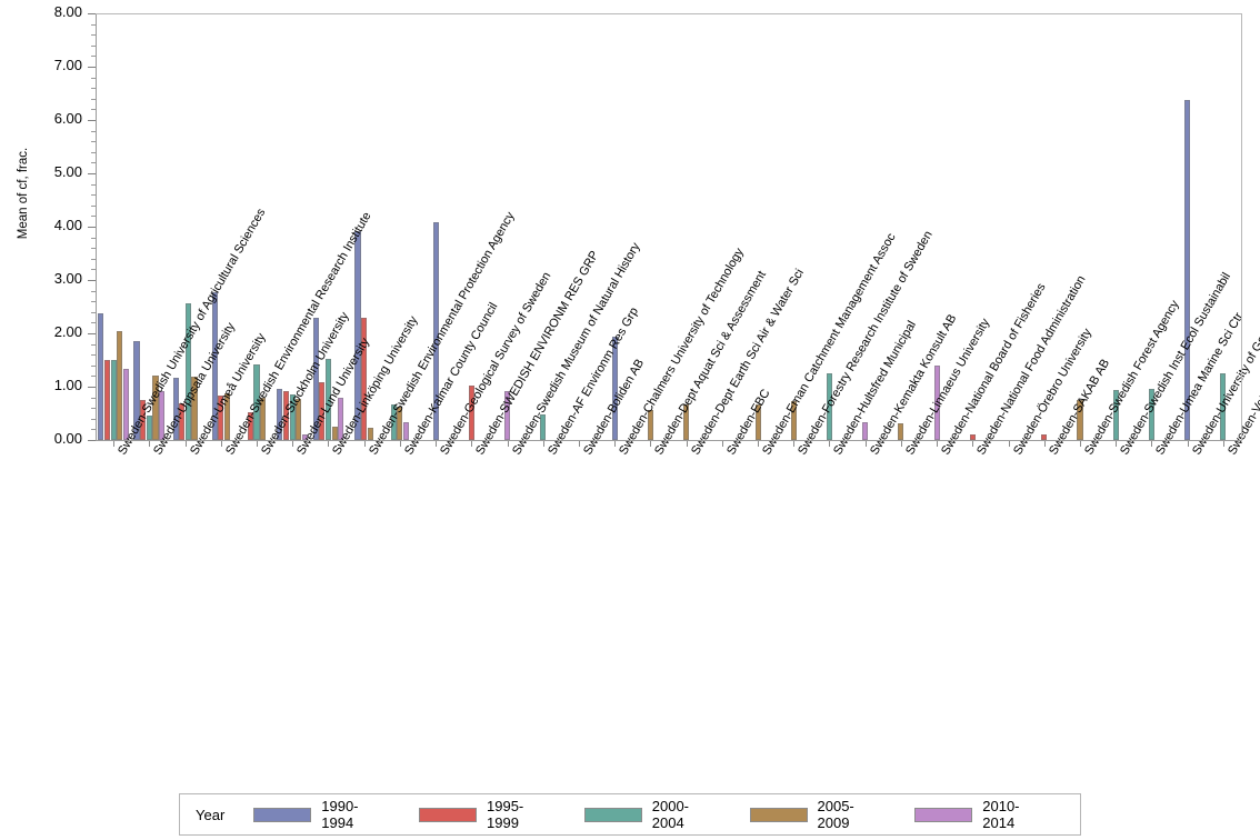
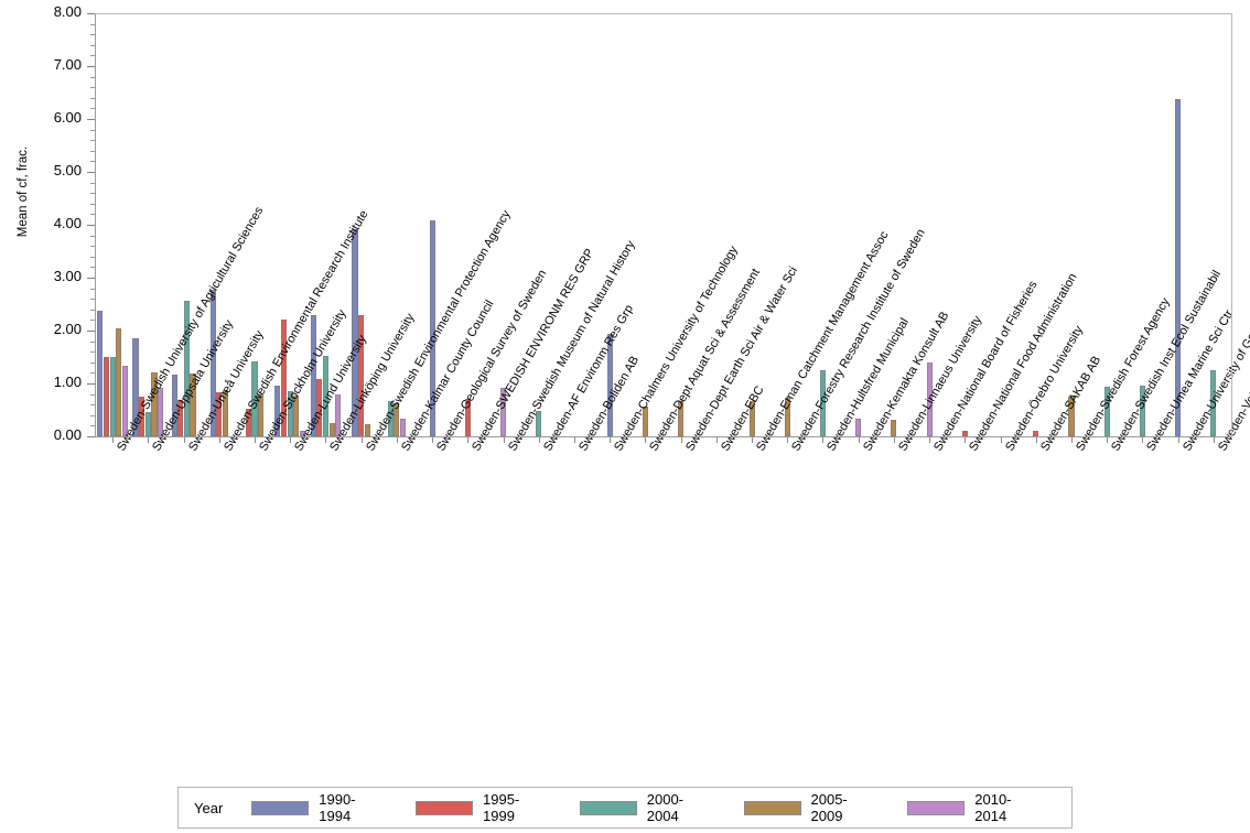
1995-1999/Sweden-Lund University: 0.9 -> 2.2
1995-1999/Sweden-SWEDISH ENVIRONM RES GRP: 1.0 -> 0.7
